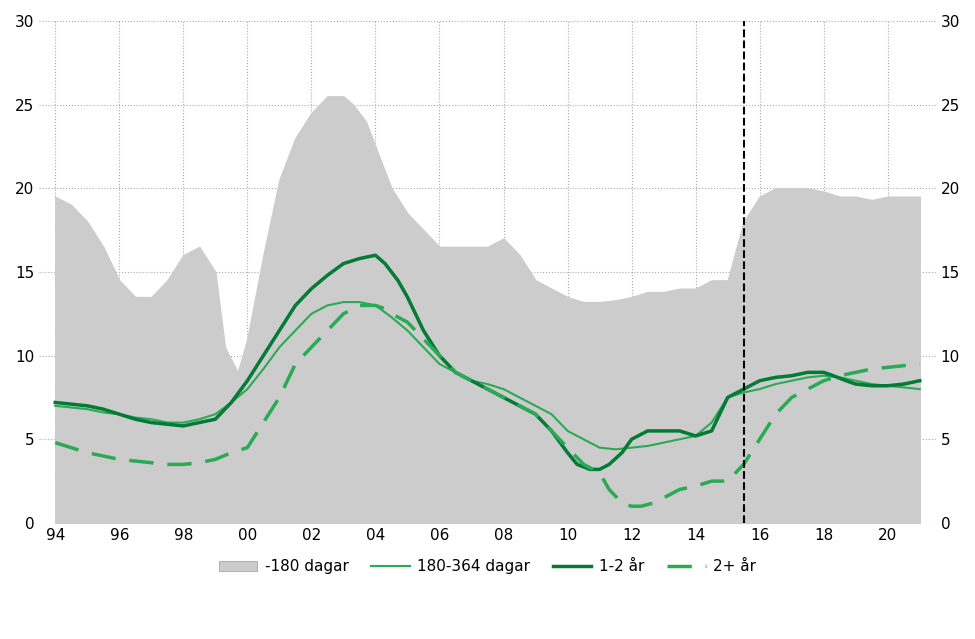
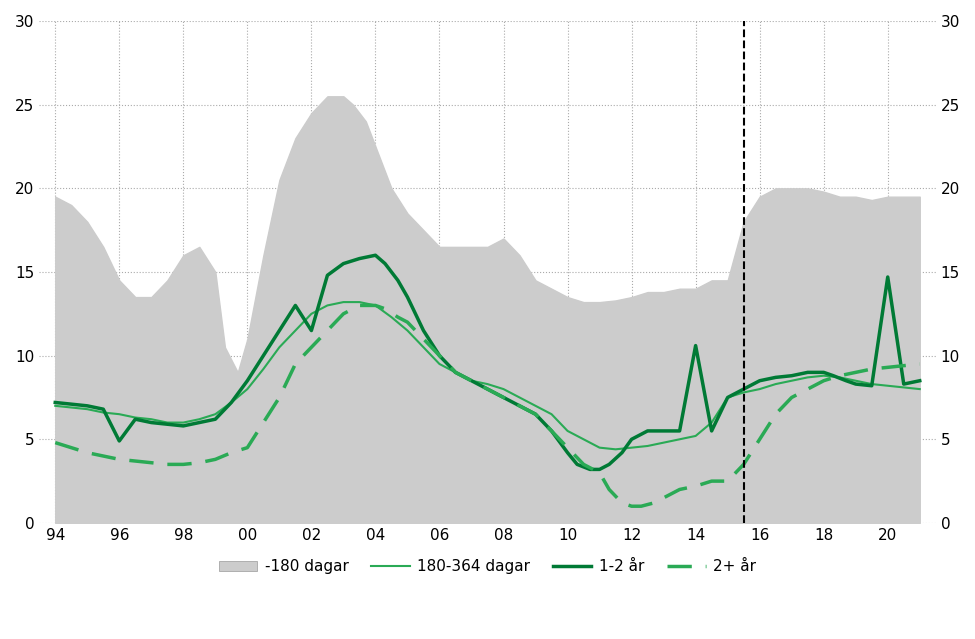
1-2 år/96: 6.5 -> 4.9
1-2 år/02: 14.0 -> 11.5
1-2 år/14: 5.2 -> 10.6
1-2 år/20: 8.2 -> 14.7
